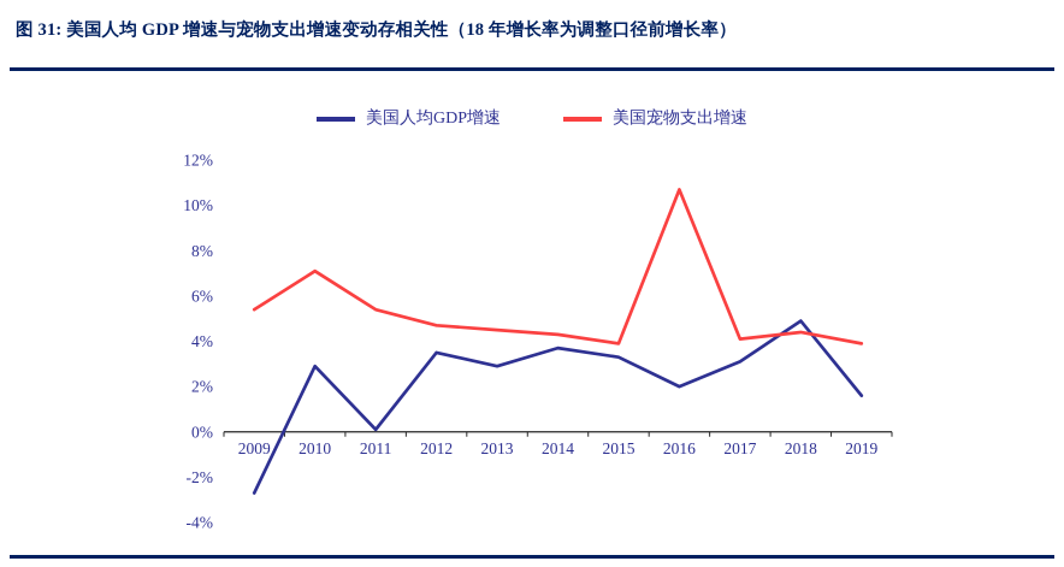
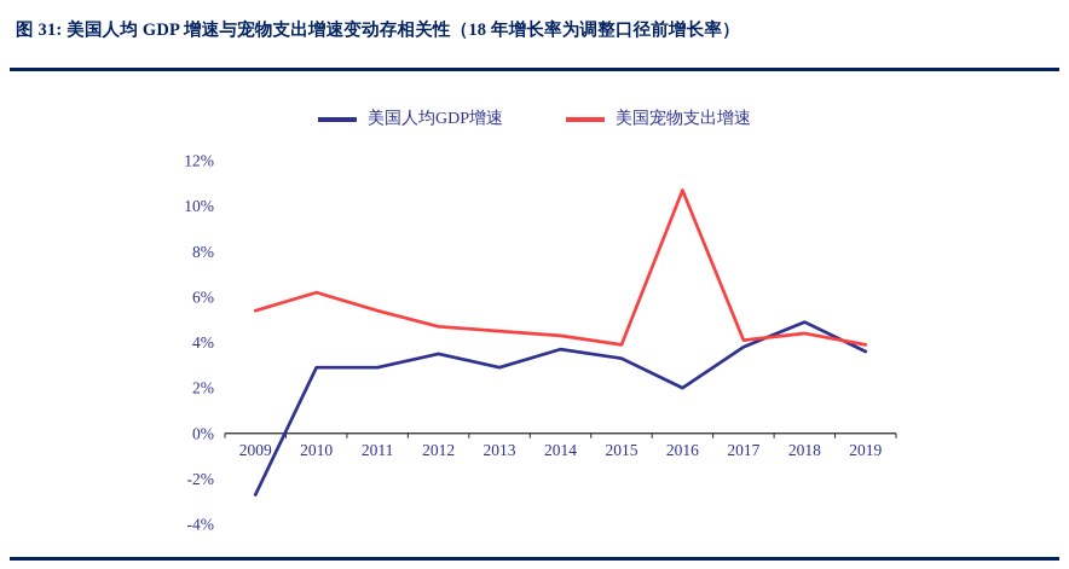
美国宠物支出增速/2010: 7.1% -> 6.2%
美国人均GDP增速/2011: 0.1% -> 2.9%
美国人均GDP增速/2017: 3.1% -> 3.8%
美国人均GDP增速/2019: 1.6% -> 3.6%
